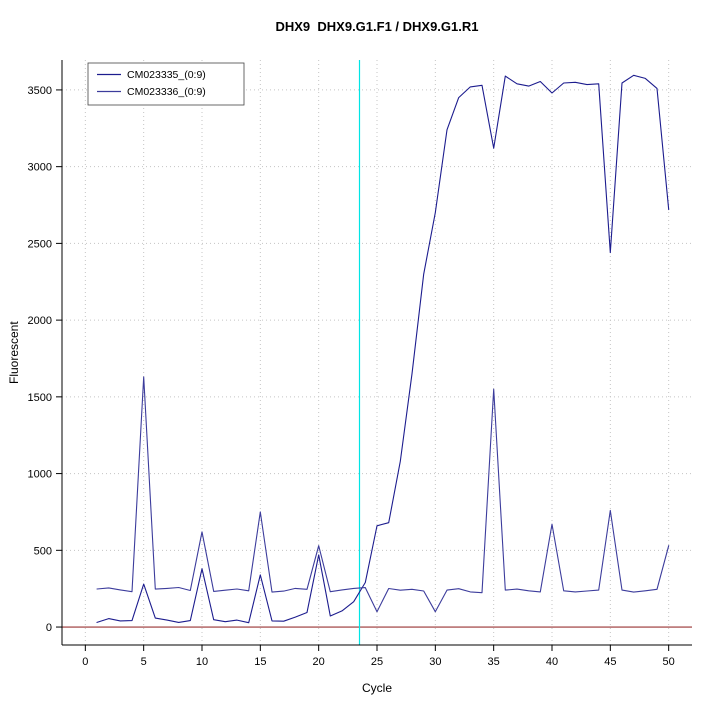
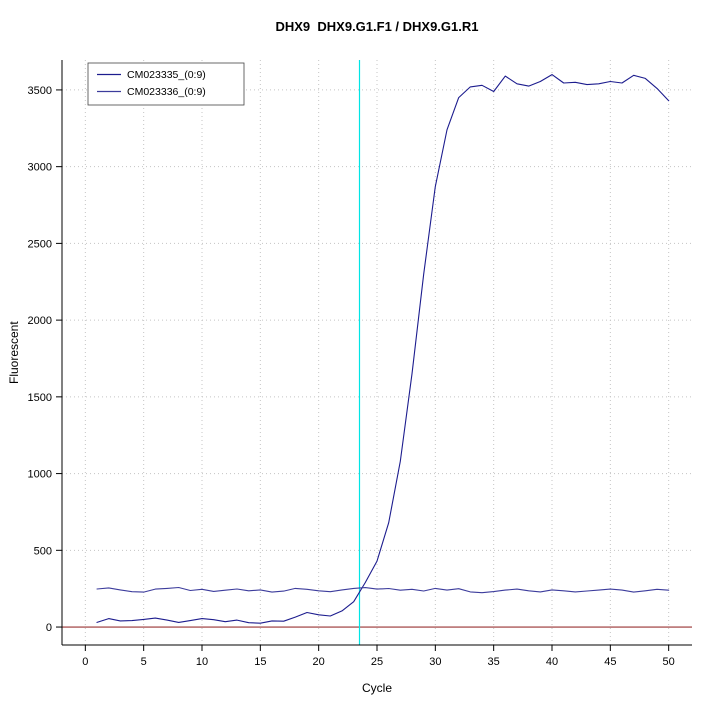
CM023335_(0:9)/5: 280 -> 50
CM023336_(0:9)/5: 1630 -> 230
CM023335_(0:9)/10: 380 -> 60
CM023336_(0:9)/10: 620 -> 250
CM023335_(0:9)/15: 340 -> 20
CM023336_(0:9)/15: 750 -> 240
CM023335_(0:9)/20: 470 -> 80
CM023336_(0:9)/20: 530 -> 240
CM023335_(0:9)/25: 660 -> 430
CM023336_(0:9)/25: 100 -> 250
CM023335_(0:9)/30: 2700 -> 2870
CM023336_(0:9)/30: 100 -> 250
CM023335_(0:9)/35: 3120 -> 3490
CM023336_(0:9)/35: 1550 -> 230
CM023335_(0:9)/40: 3480 -> 3600
CM023336_(0:9)/40: 670 -> 240
CM023335_(0:9)/45: 2440 -> 3560
CM023336_(0:9)/45: 760 -> 250
CM023335_(0:9)/50: 2720 -> 3430
CM023336_(0:9)/50: 530 -> 240
